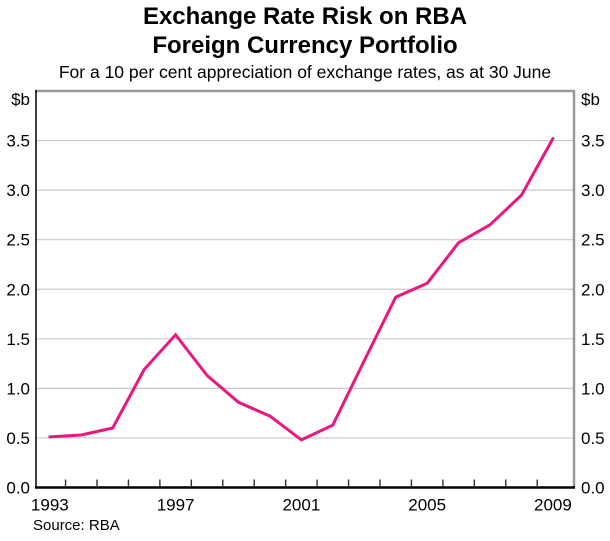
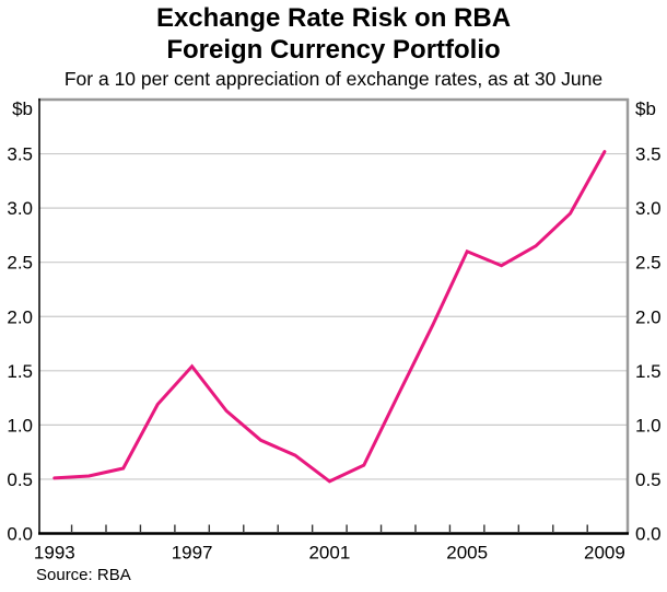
2005: 2.1 -> 2.6
